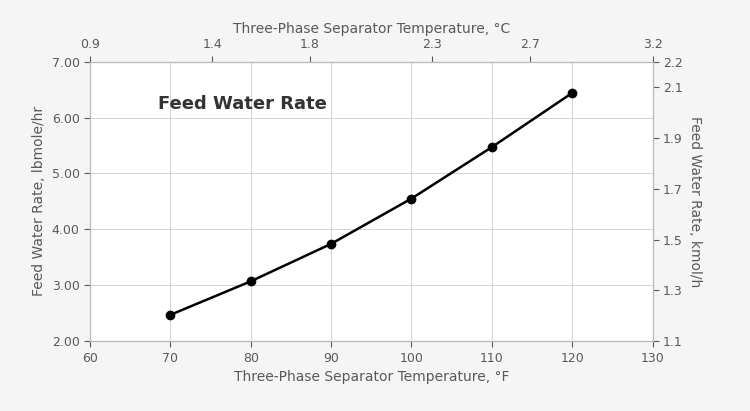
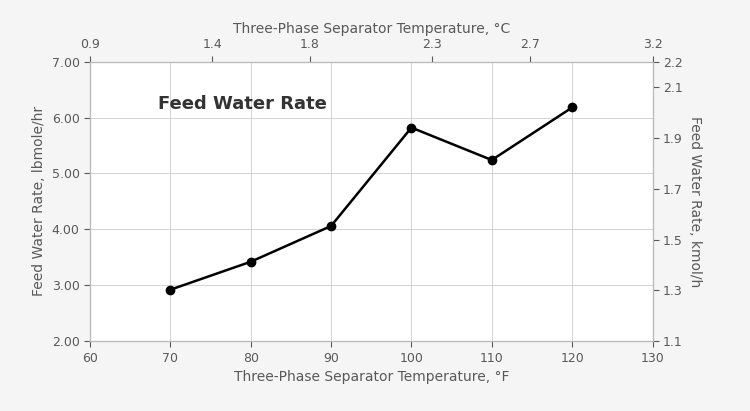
70: 2.47 -> 2.92
80: 3.07 -> 3.42
90: 3.74 -> 4.06
100: 4.55 -> 5.82
110: 5.47 -> 5.24
120: 6.44 -> 6.18
